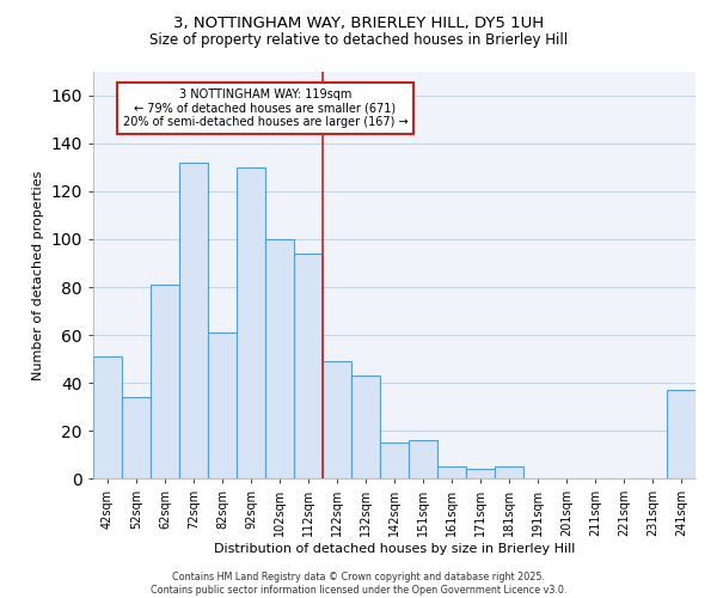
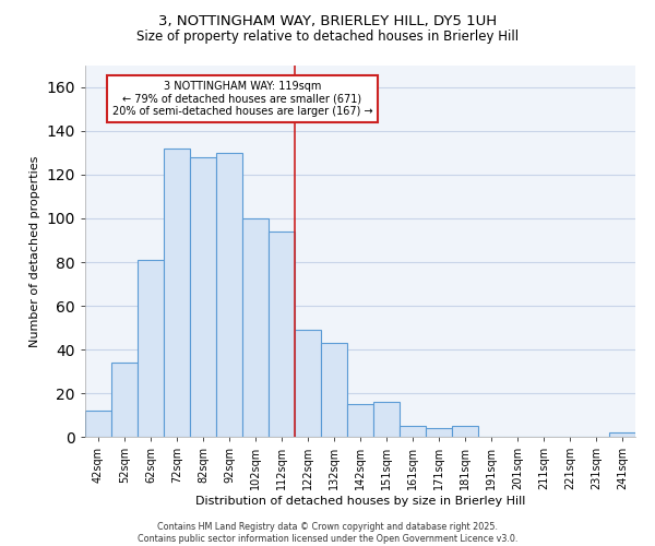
42sqm: 51 -> 12
82sqm: 61 -> 128
241sqm: 37 -> 2
